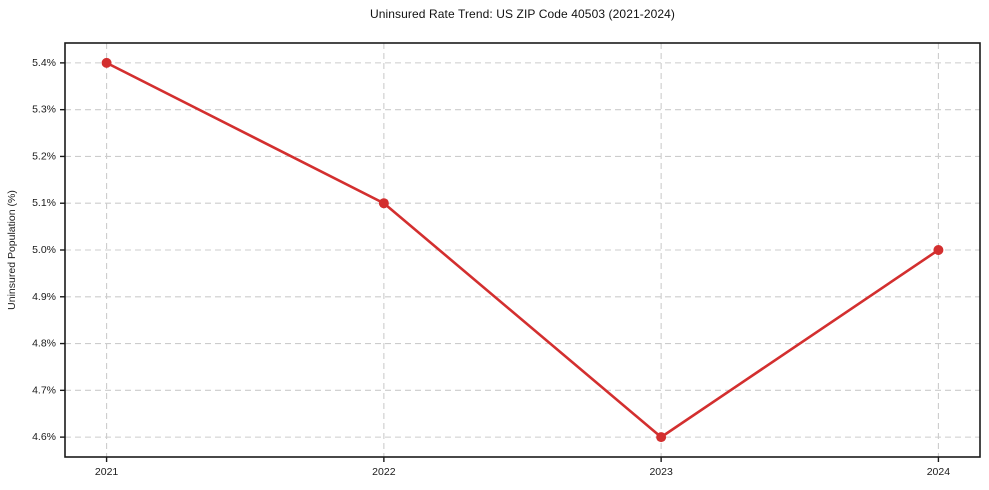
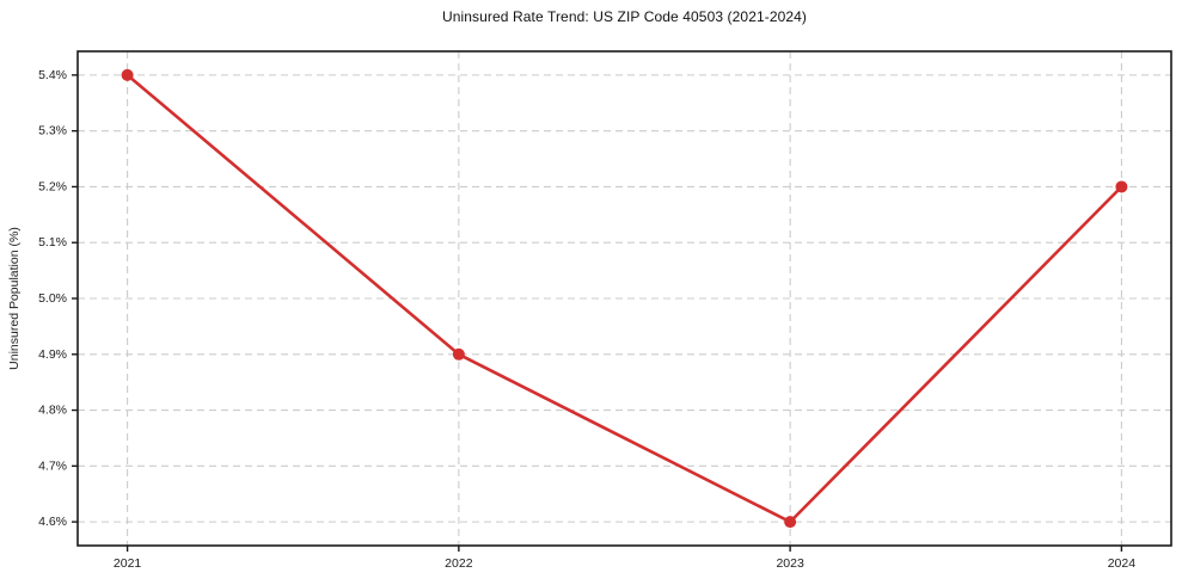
2022: 5.1% -> 4.9%
2024: 5.0% -> 5.2%
